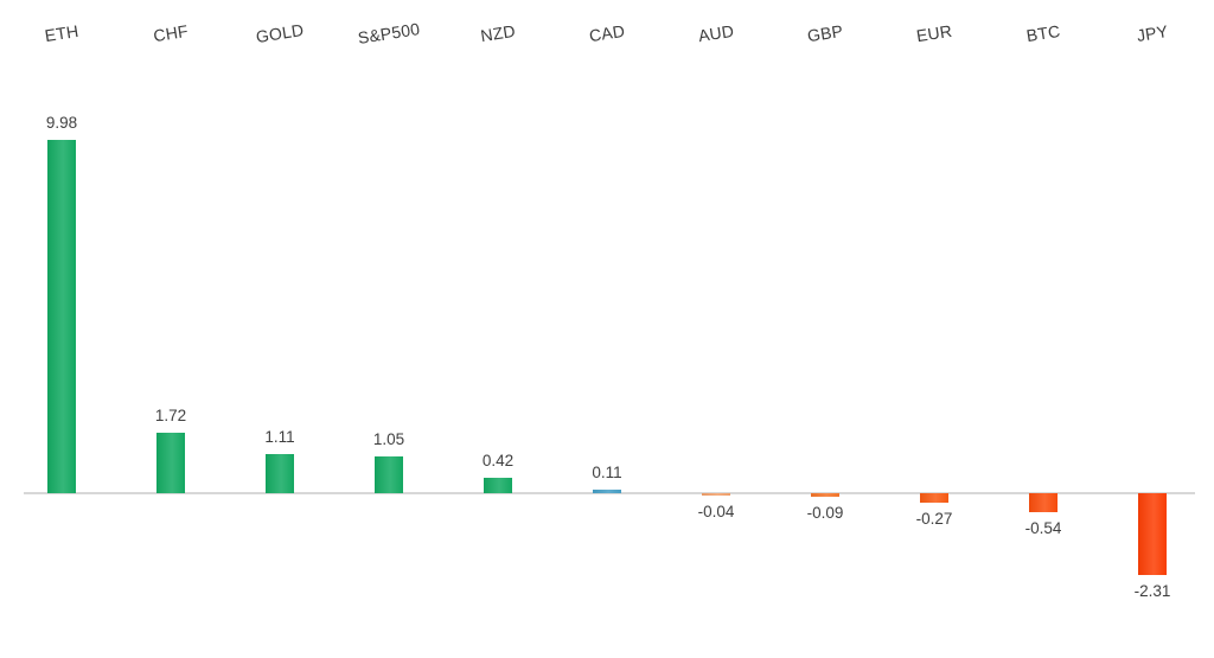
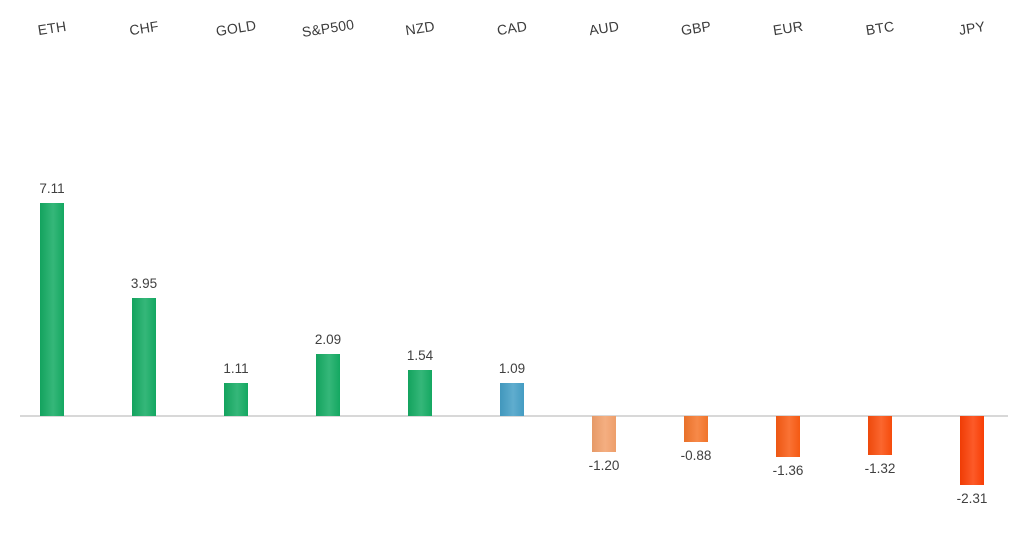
ETH: 9.98 -> 7.11
CHF: 1.72 -> 3.95
S&P500: 1.05 -> 2.09
NZD: 0.42 -> 1.54
CAD: 0.11 -> 1.09
AUD: -0.04 -> -1.20
GBP: -0.09 -> -0.88
EUR: -0.27 -> -1.36
BTC: -0.54 -> -1.32
